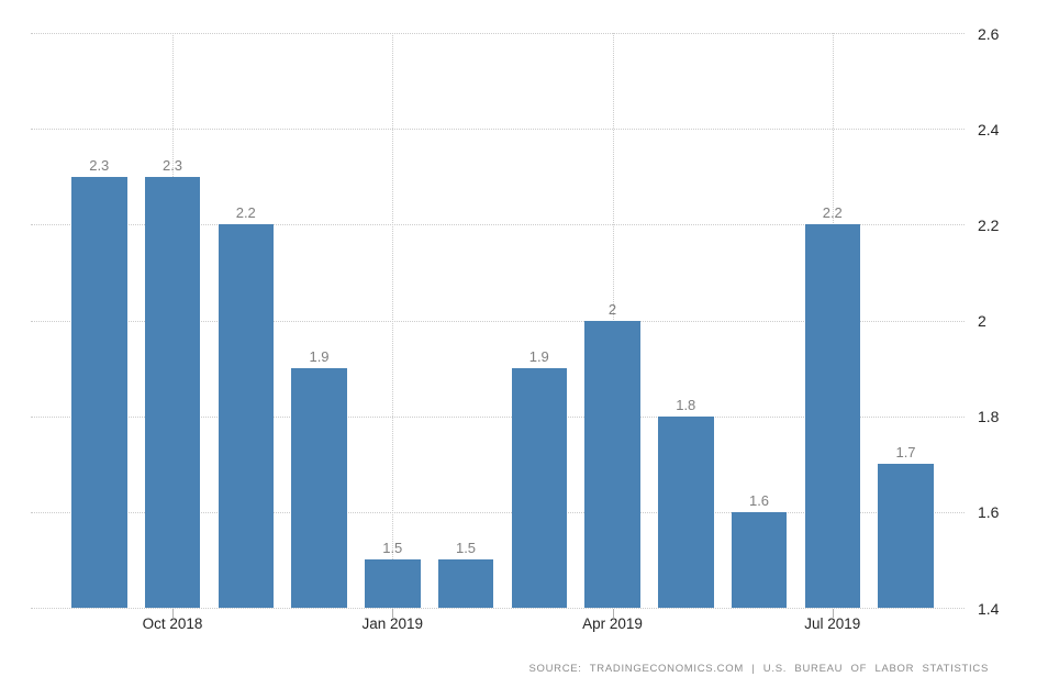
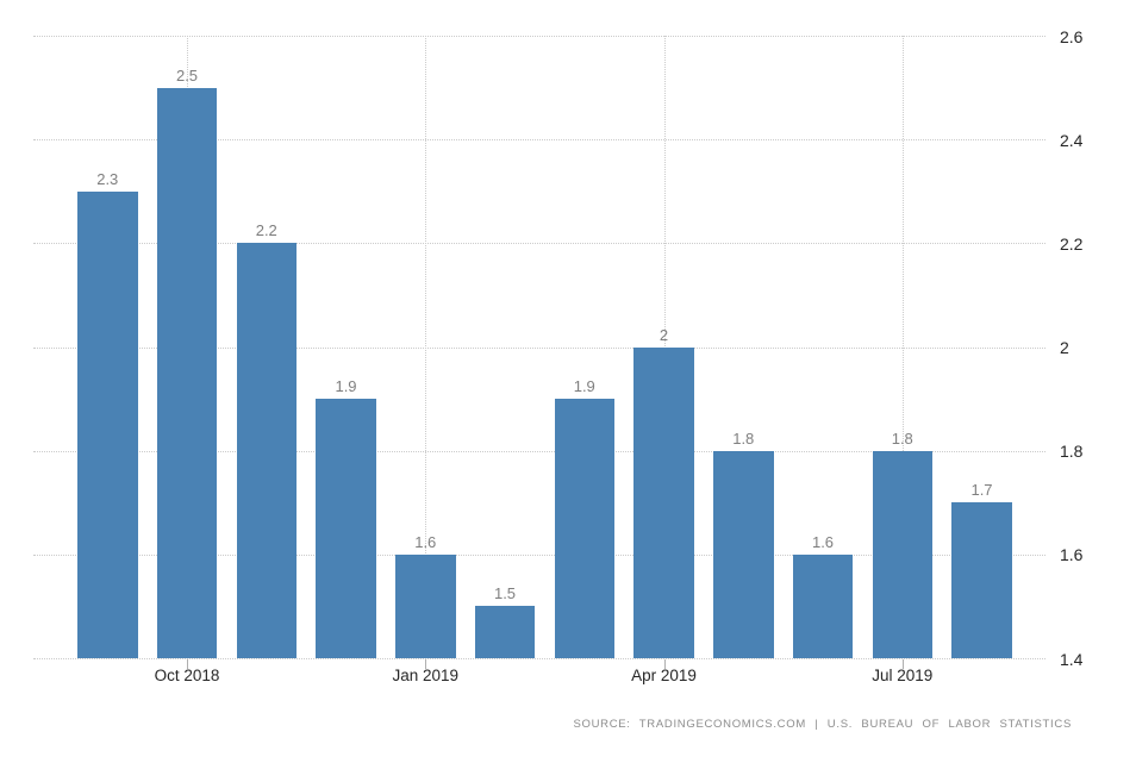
Oct 2018: 2.3 -> 2.5
Jan 2019: 1.5 -> 1.6
Jul 2019: 2.2 -> 1.8
